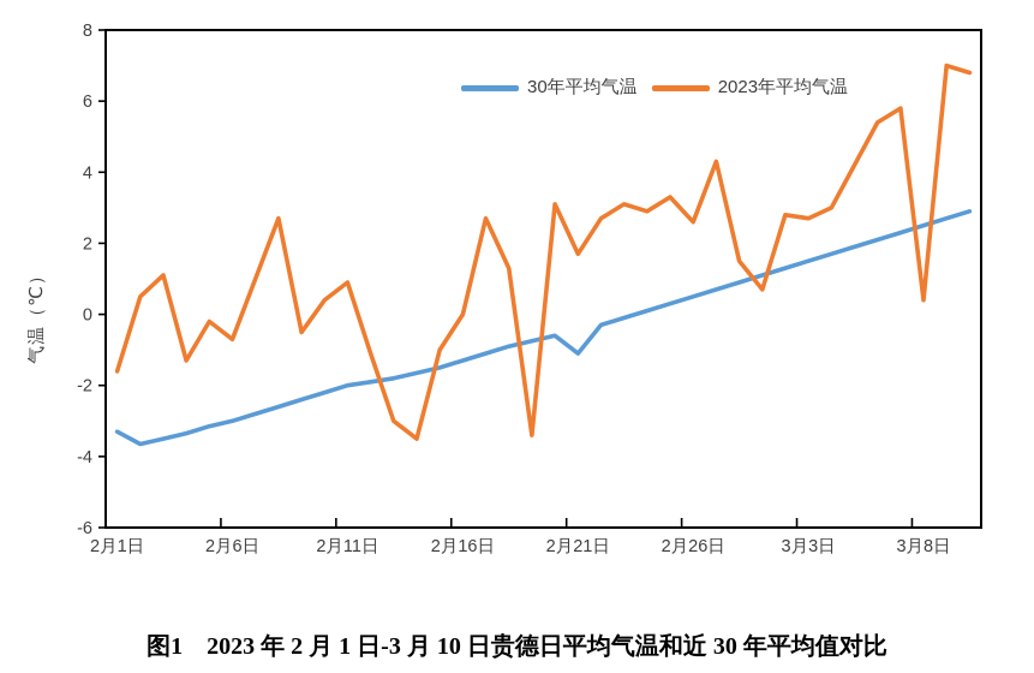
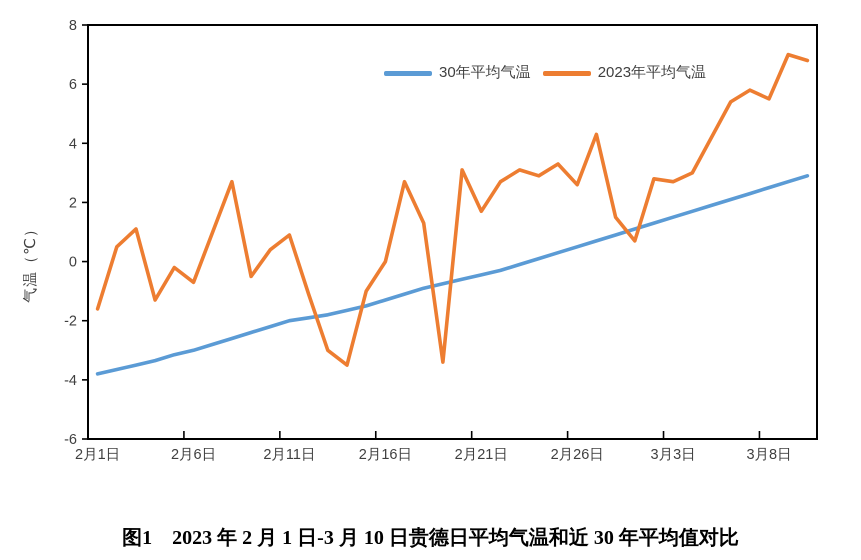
30年平均气温/2月1日: -3.3 -> -3.8
30年平均气温/2月21日: -1.1 -> -0.5
2023年平均气温/3月8日: 0.4 -> 5.5
